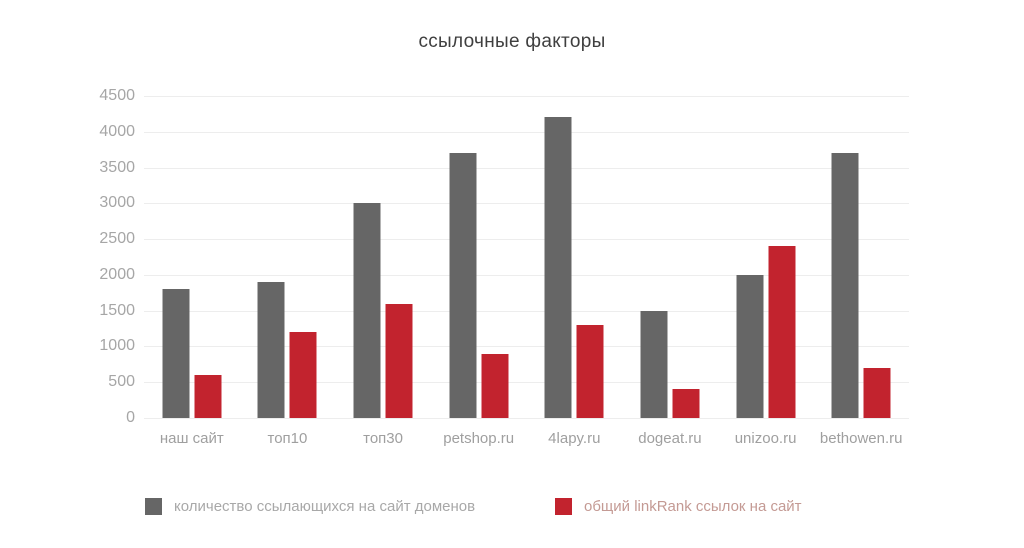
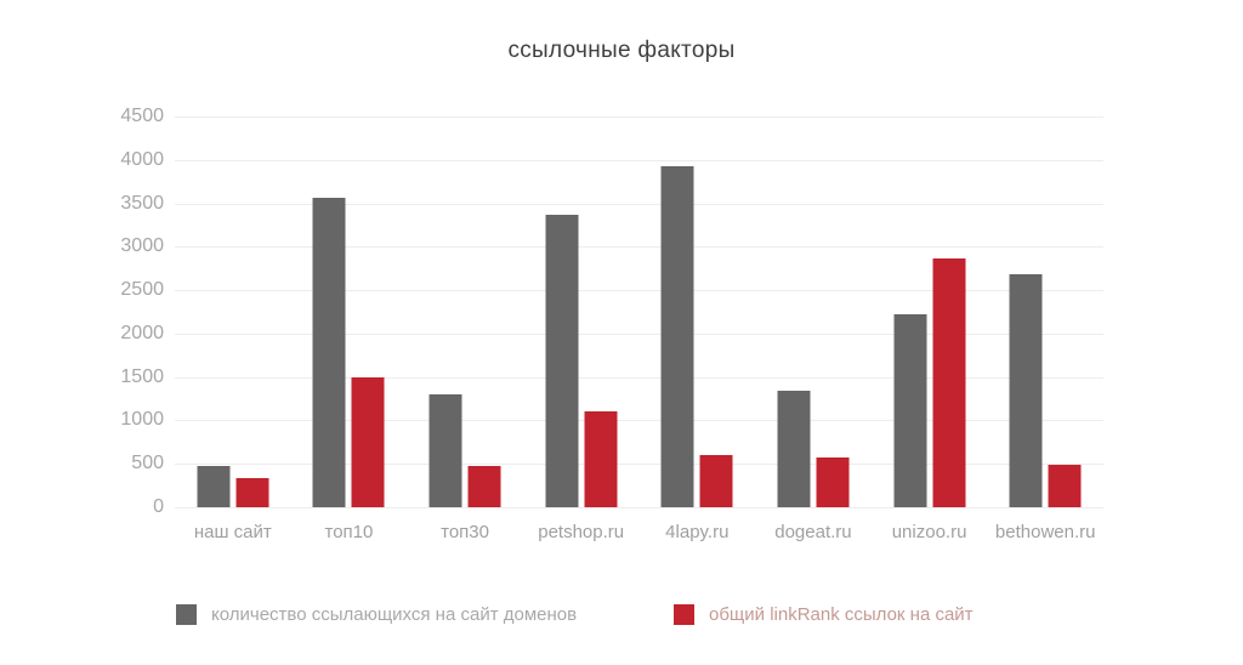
количество ссылающихся на сайт доменов/наш сайт: 1800 -> 500
общий linkRank ссылок на сайт/наш сайт: 600 -> 300
количество ссылающихся на сайт доменов/топ10: 1900 -> 3600
общий linkRank ссылок на сайт/топ10: 1200 -> 1500
количество ссылающихся на сайт доменов/топ30: 3000 -> 1300
общий linkRank ссылок на сайт/топ30: 1600 -> 500
количество ссылающихся на сайт доменов/petshop.ru: 3700 -> 3400
общий linkRank ссылок на сайт/petshop.ru: 900 -> 1100
количество ссылающихся на сайт доменов/4lapy.ru: 4200 -> 3900
общий linkRank ссылок на сайт/4lapy.ru: 1300 -> 600
количество ссылающихся на сайт доменов/dogeat.ru: 1500 -> 1300
общий linkRank ссылок на сайт/dogeat.ru: 400 -> 600
количество ссылающихся на сайт доменов/unizoo.ru: 2000 -> 2200
общий linkRank ссылок на сайт/unizoo.ru: 2400 -> 2900
количество ссылающихся на сайт доменов/bethowen.ru: 3700 -> 2700
общий linkRank ссылок на сайт/bethowen.ru: 700 -> 500
